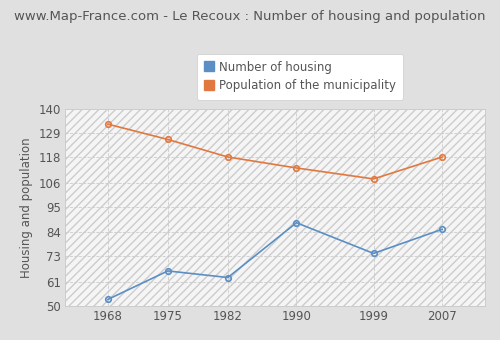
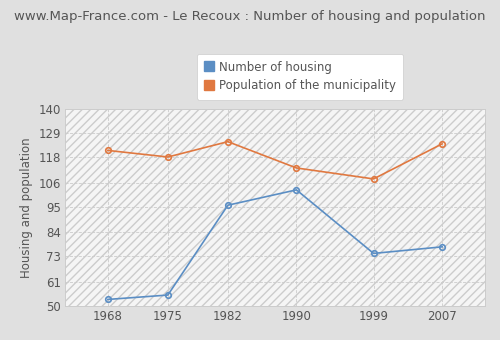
Population of the municipality/1968: 133 -> 121
Number of housing/1975: 66 -> 55
Population of the municipality/1975: 126 -> 118
Number of housing/1982: 63 -> 96
Population of the municipality/1982: 118 -> 125
Number of housing/1990: 88 -> 103
Number of housing/2007: 85 -> 77
Population of the municipality/2007: 118 -> 124
